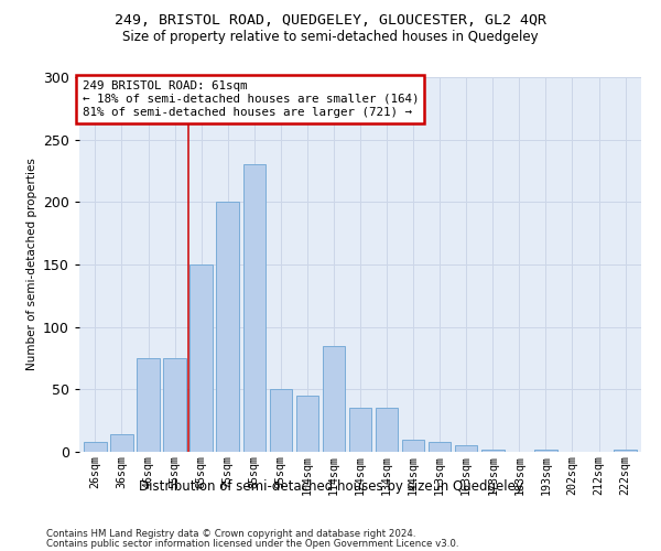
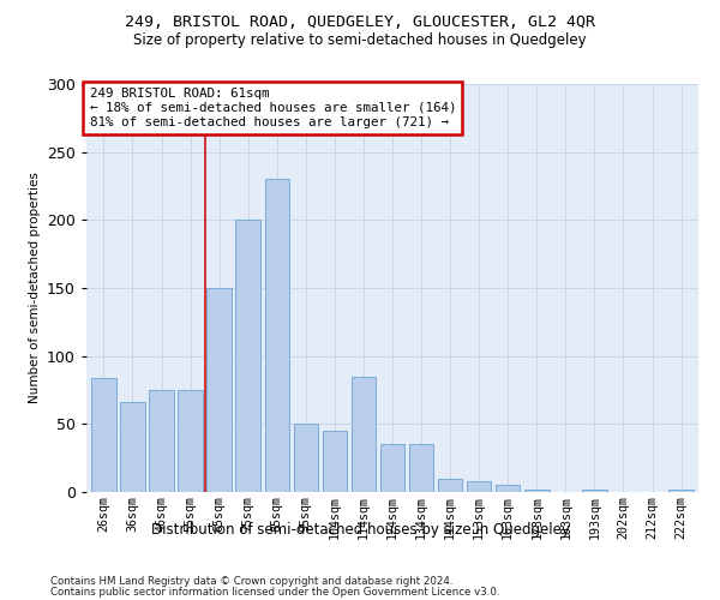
26sqm: 8 -> 84
36sqm: 14 -> 66
